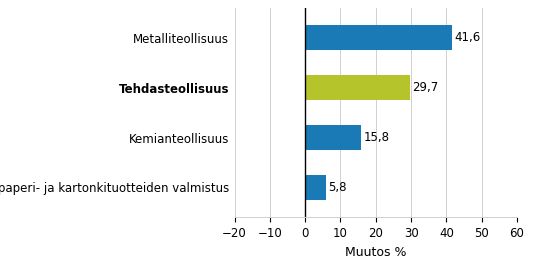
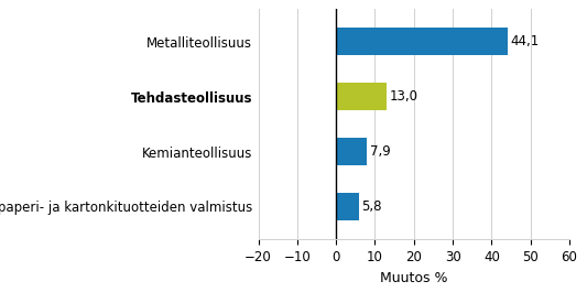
Metalliteollisuus: 41,6 -> 44,1
Tehdasteollisuus: 29,7 -> 13,0
Kemianteollisuus: 15,8 -> 7,9
